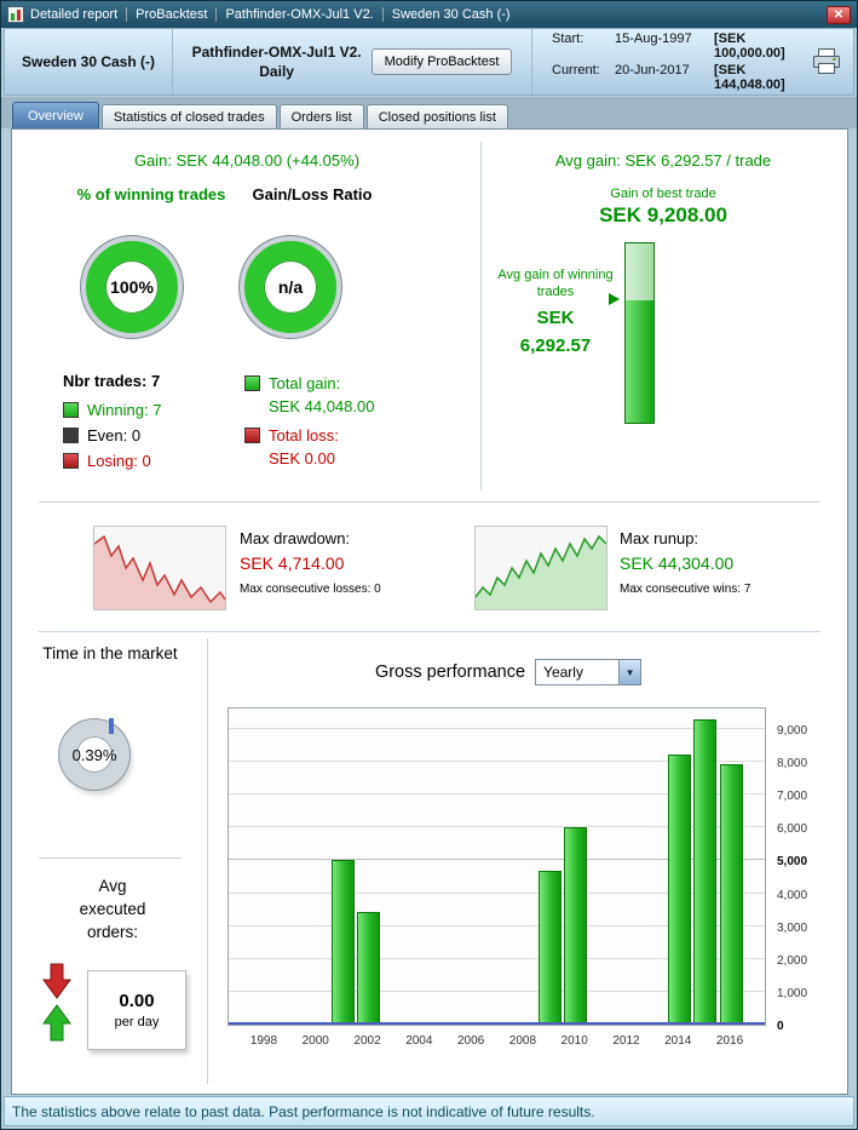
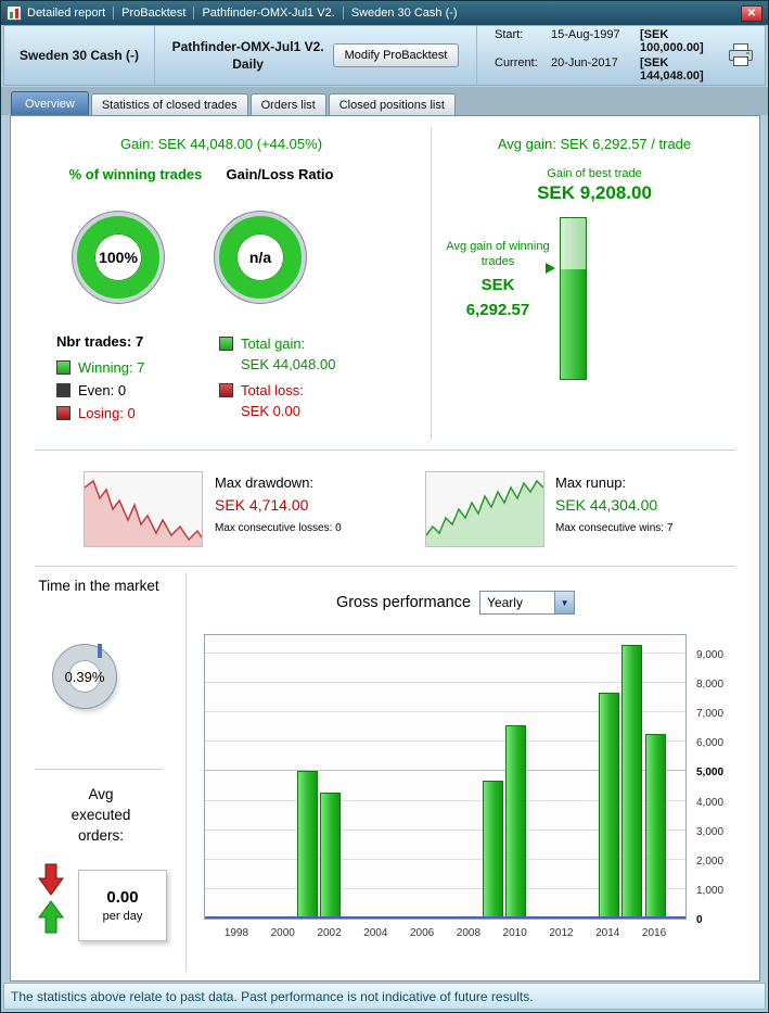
2002: 3400 -> 4200
2010: 5900 -> 6500
2014: 8200 -> 7600
2016: 7800 -> 6200
